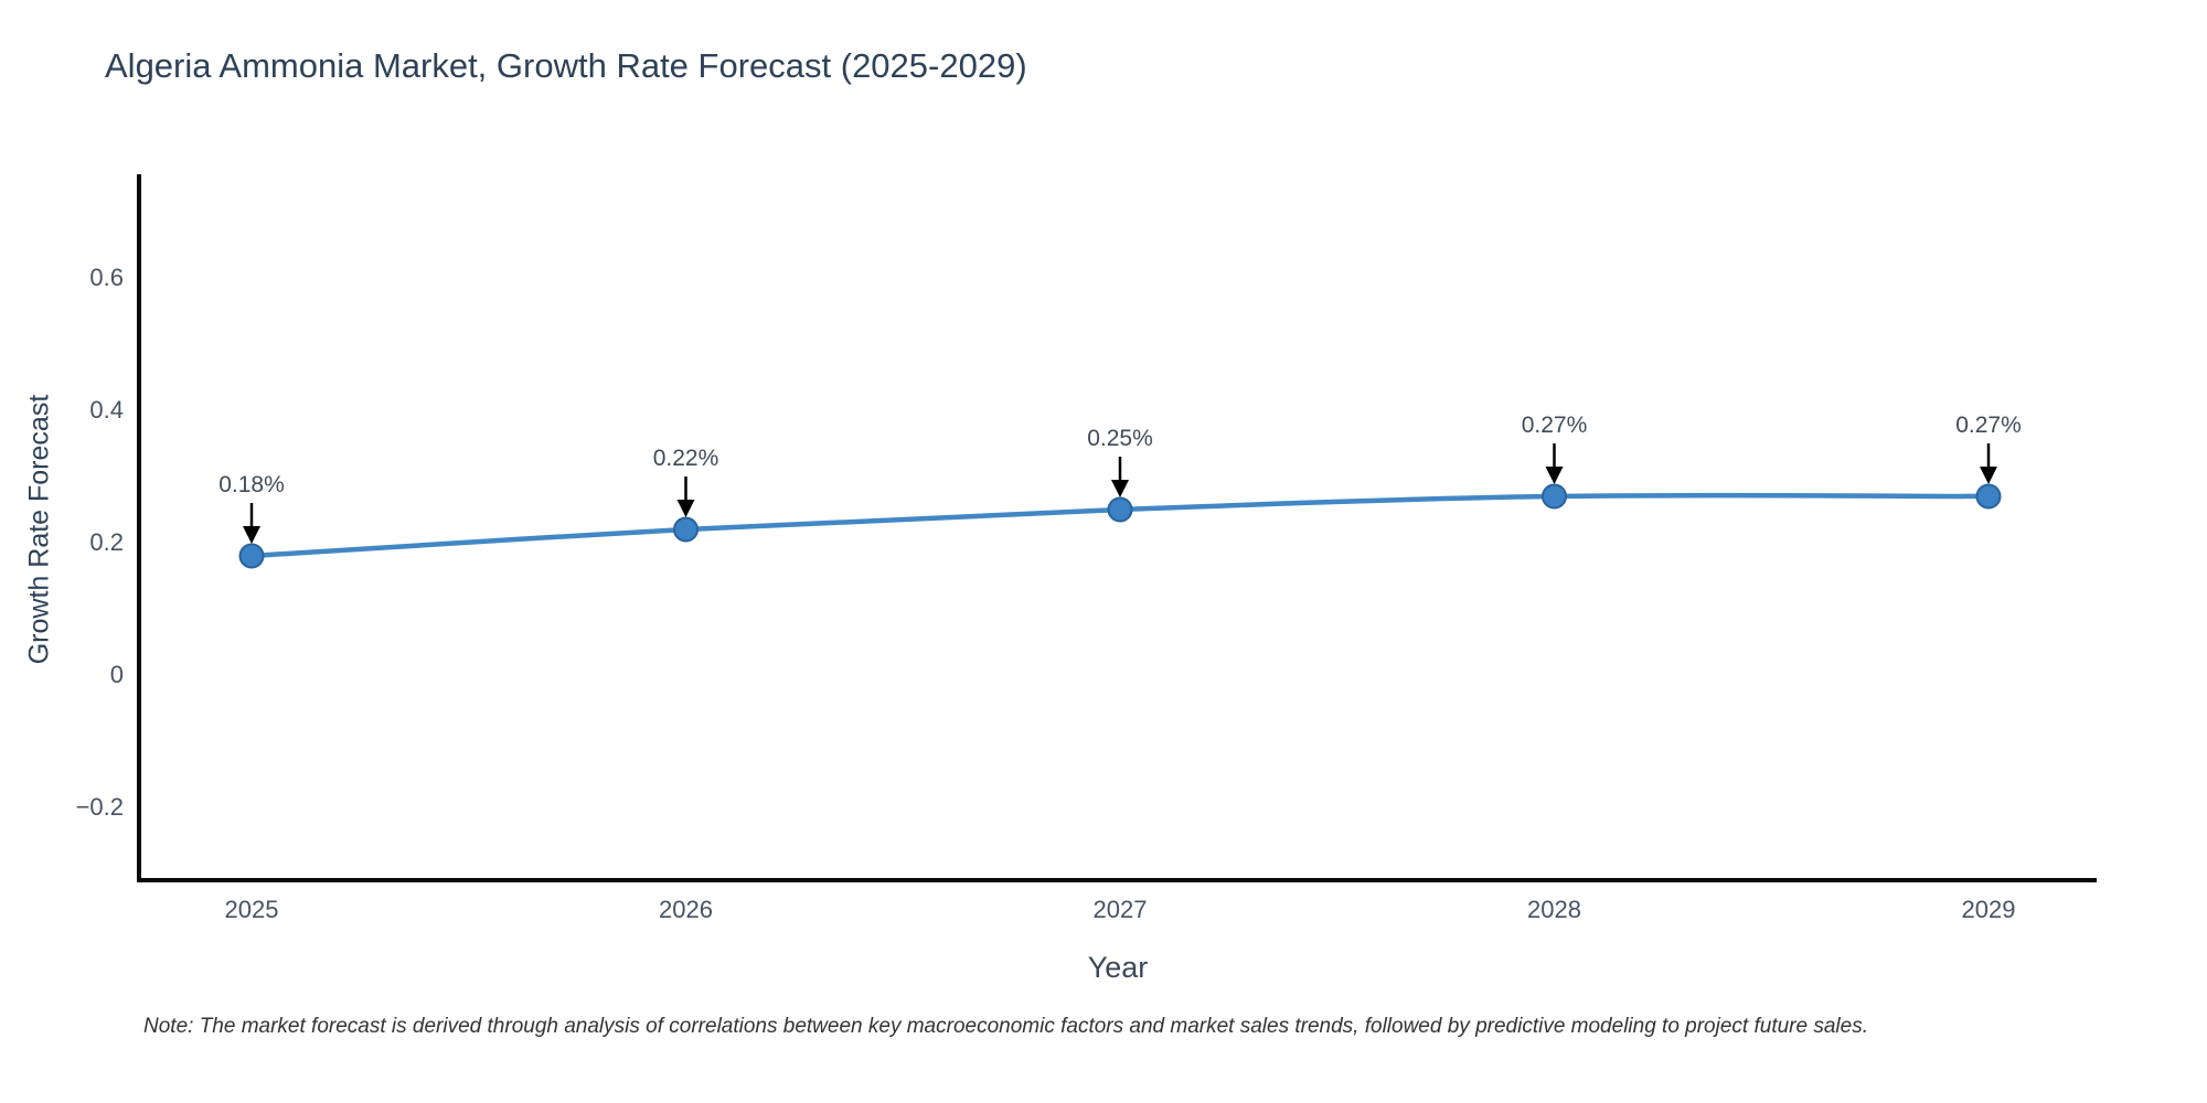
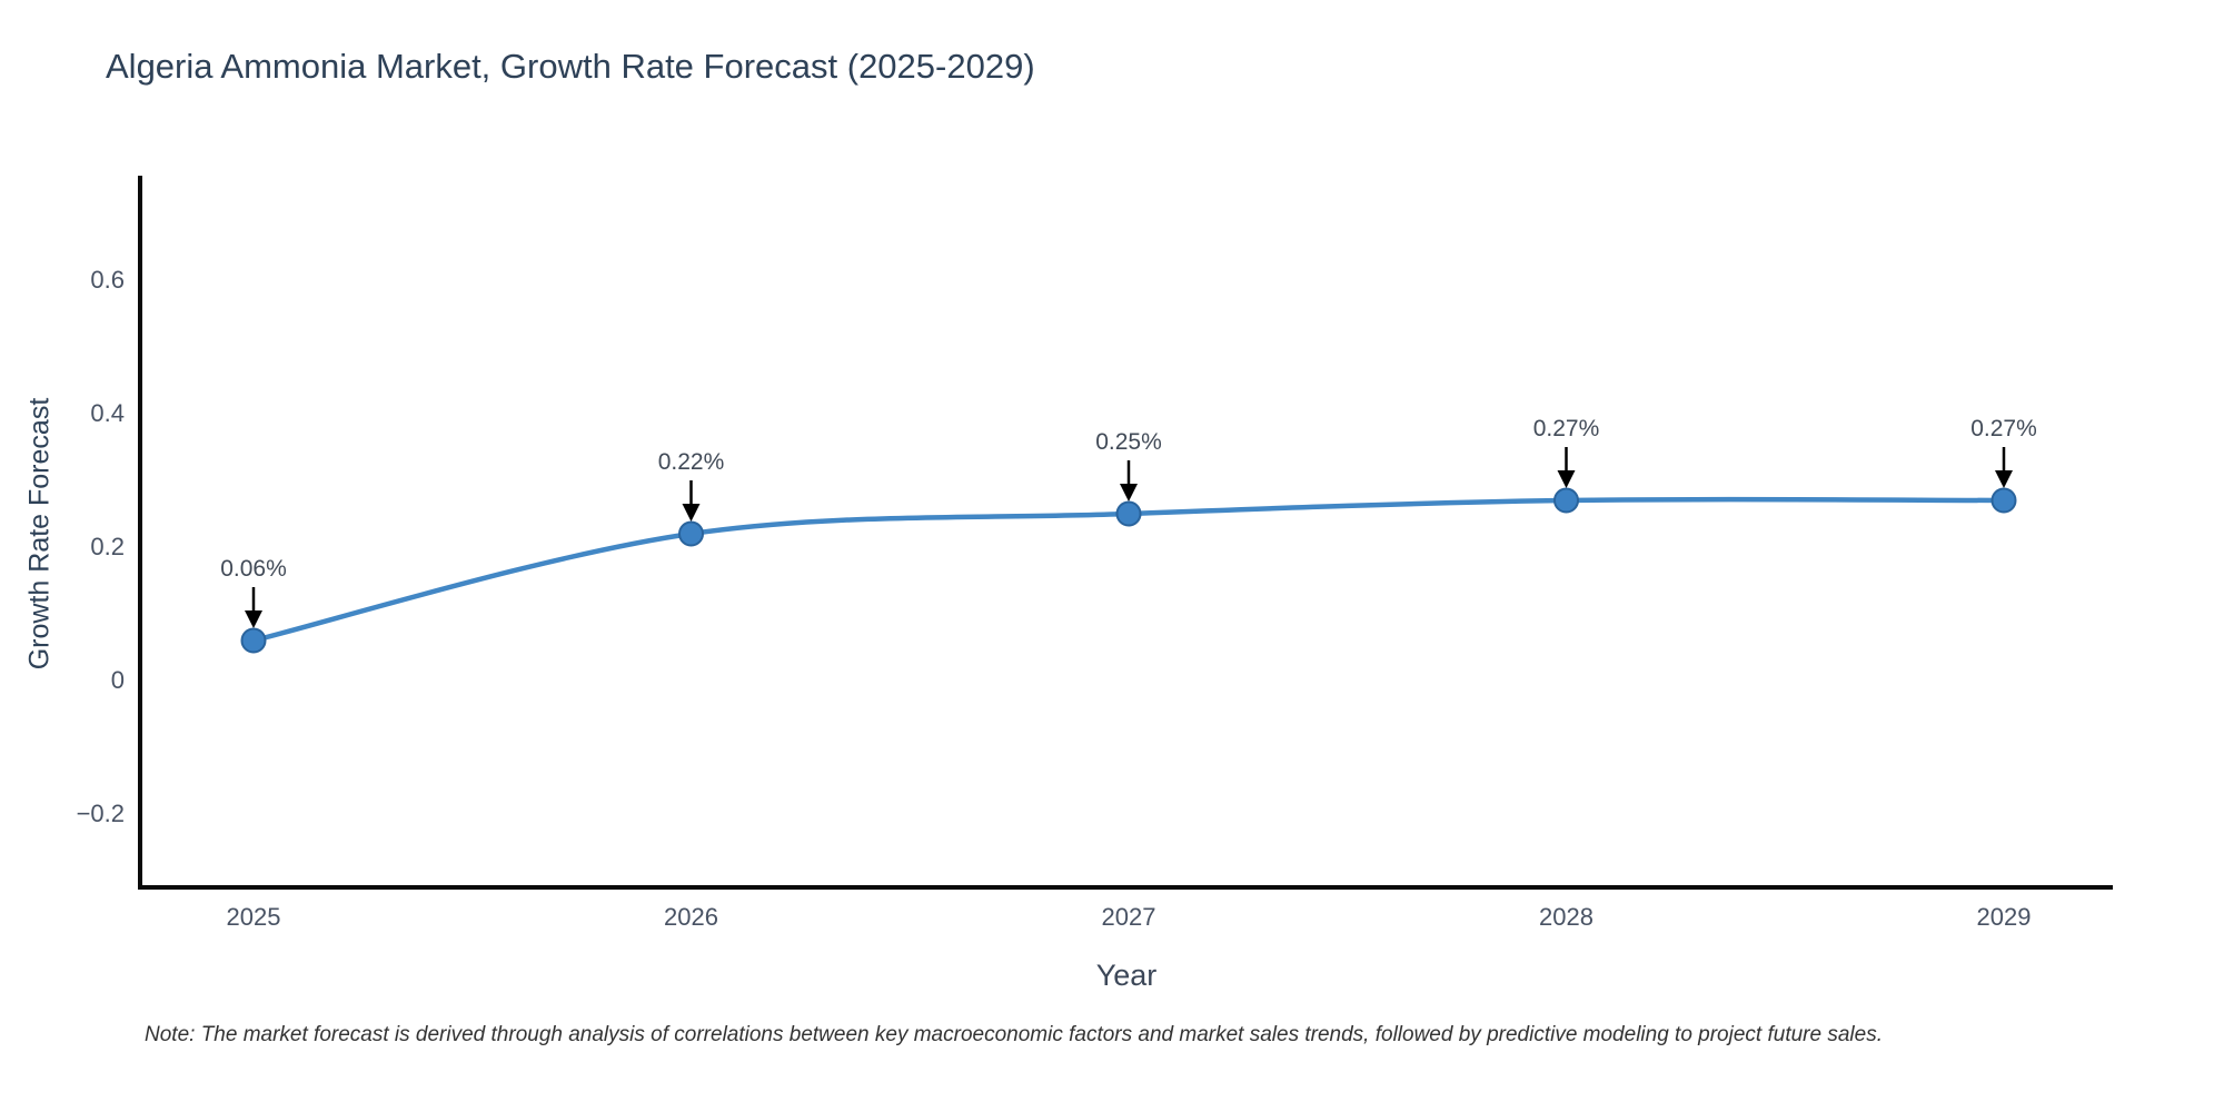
2025: 0.18% -> 0.06%
